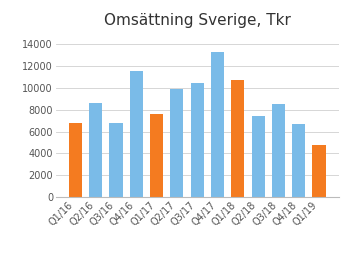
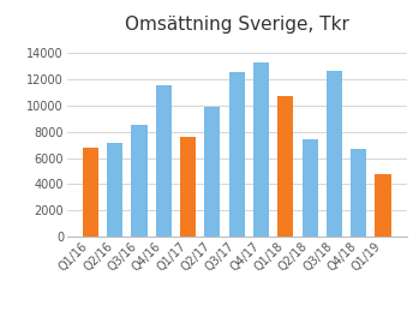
Q2/16: 8600 -> 7100
Q3/16: 6800 -> 8500
Q3/17: 10400 -> 12500
Q3/18: 8500 -> 12600
